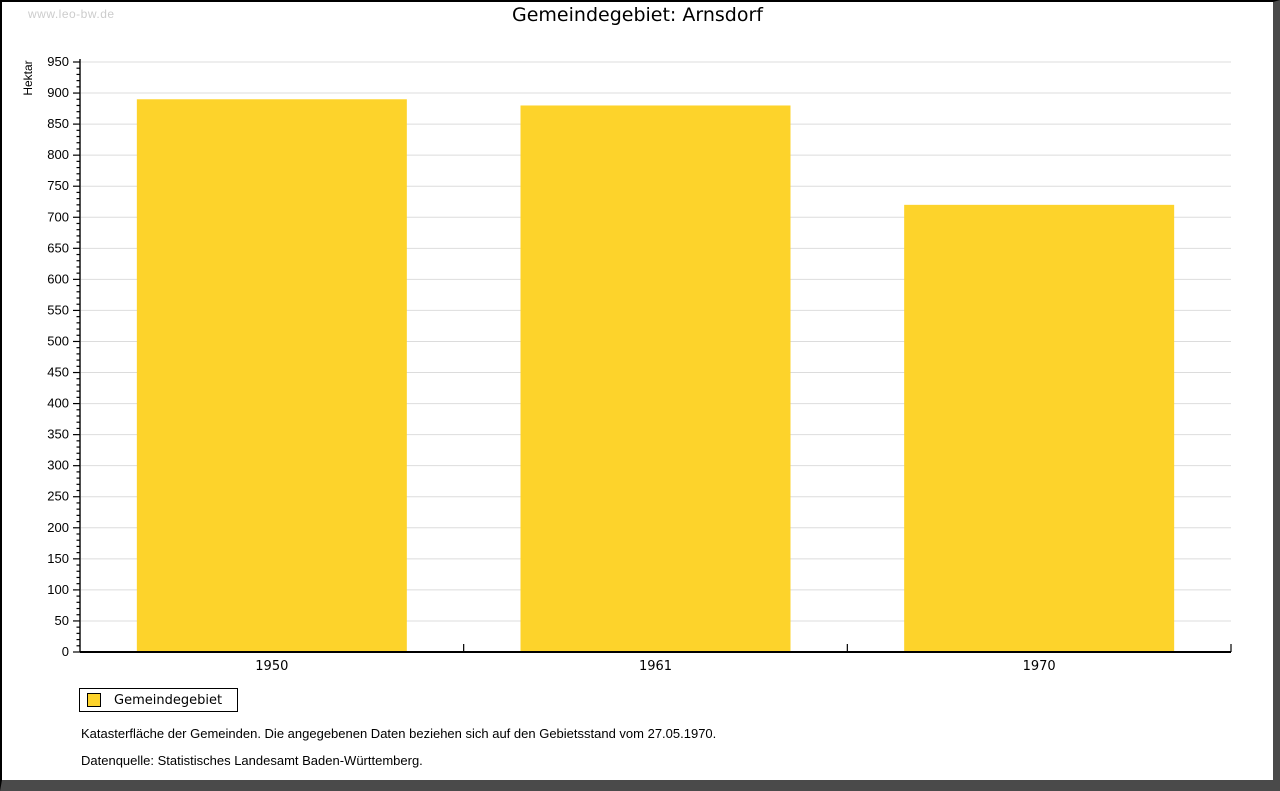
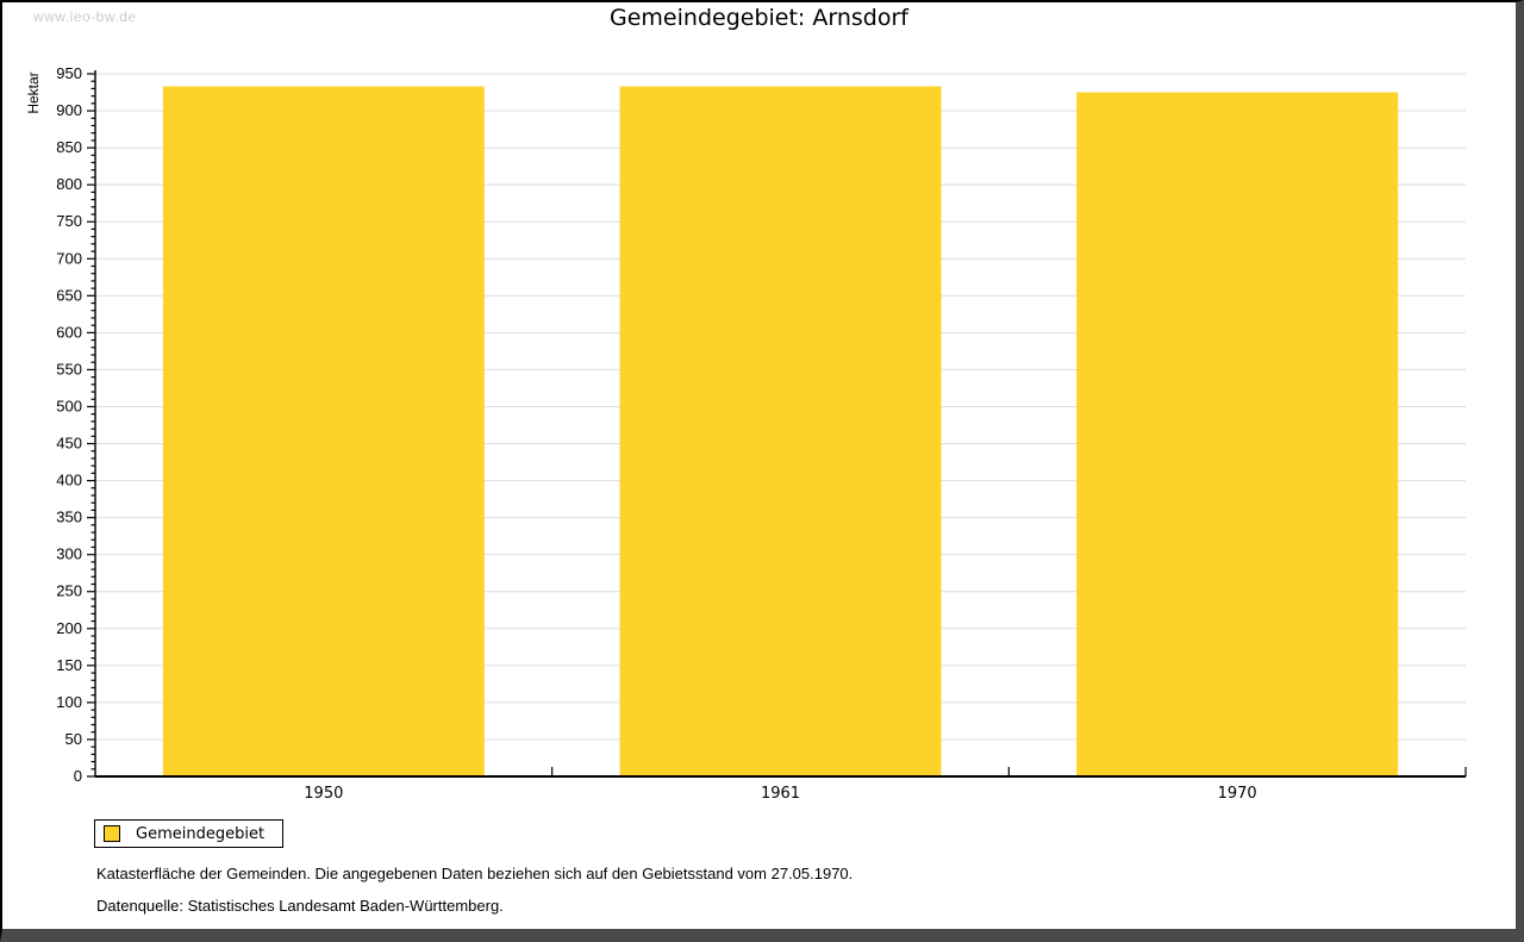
1950: 890 -> 930
1961: 880 -> 930
1970: 720 -> 920
